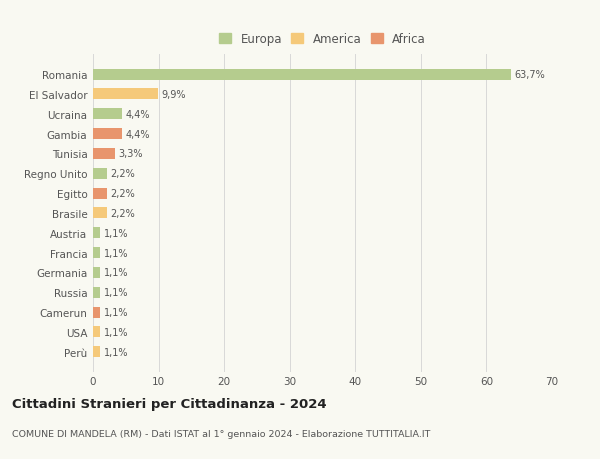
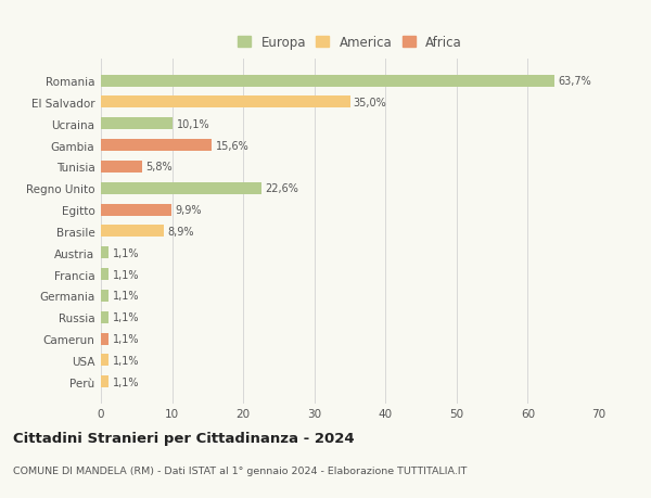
El Salvador: 9,9% -> 35,0%
Ucraina: 4,4% -> 10,1%
Gambia: 4,4% -> 15,6%
Tunisia: 3,3% -> 5,8%
Regno Unito: 2,2% -> 22,6%
Egitto: 2,2% -> 9,9%
Brasile: 2,2% -> 8,9%
